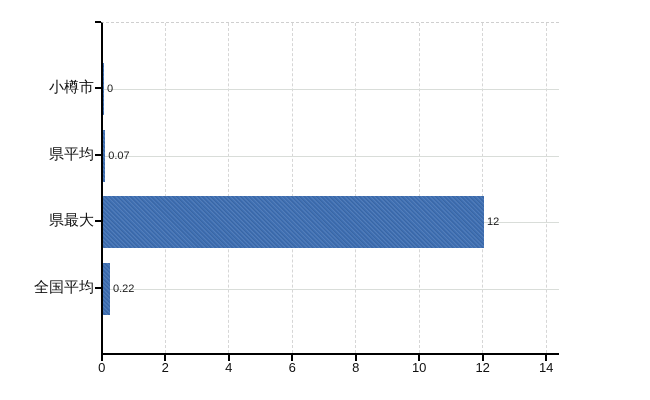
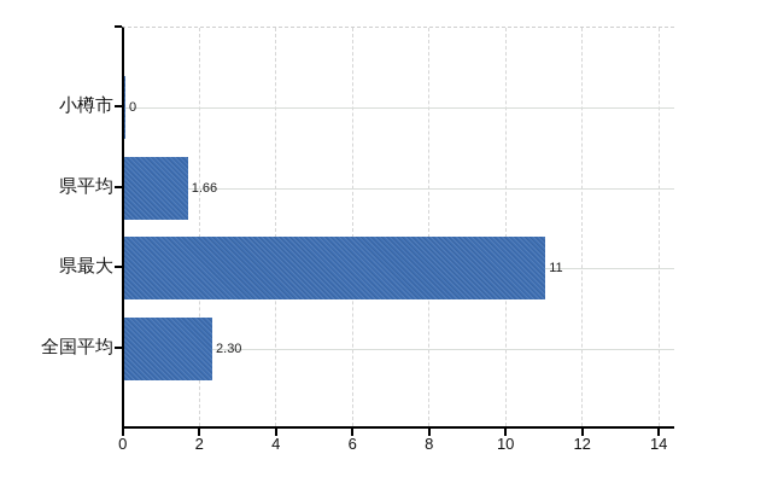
県平均: 0.07 -> 1.66
県最大: 12 -> 11
全国平均: 0.22 -> 2.30
